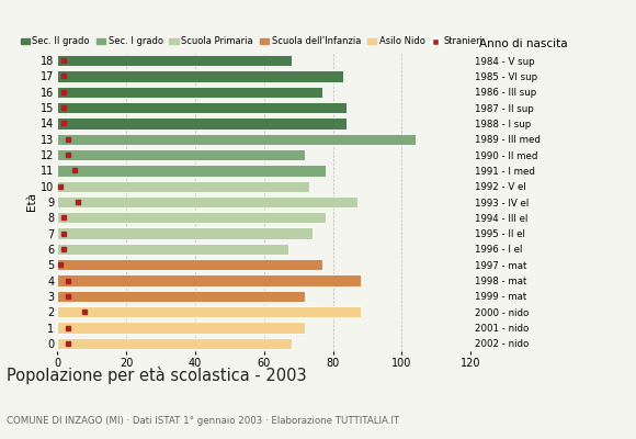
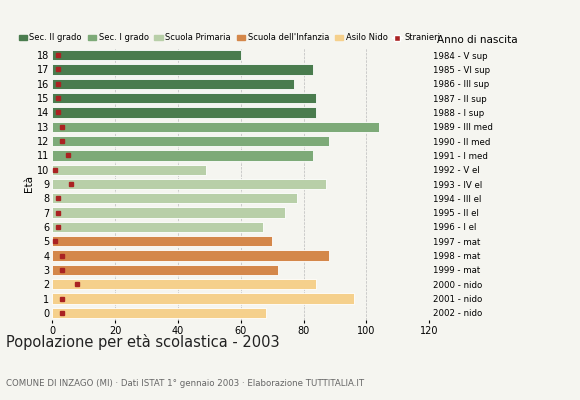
18: 68 -> 60
12: 72 -> 88
11: 78 -> 83
10: 73 -> 49
5: 77 -> 70
2: 88 -> 84
1: 72 -> 96
